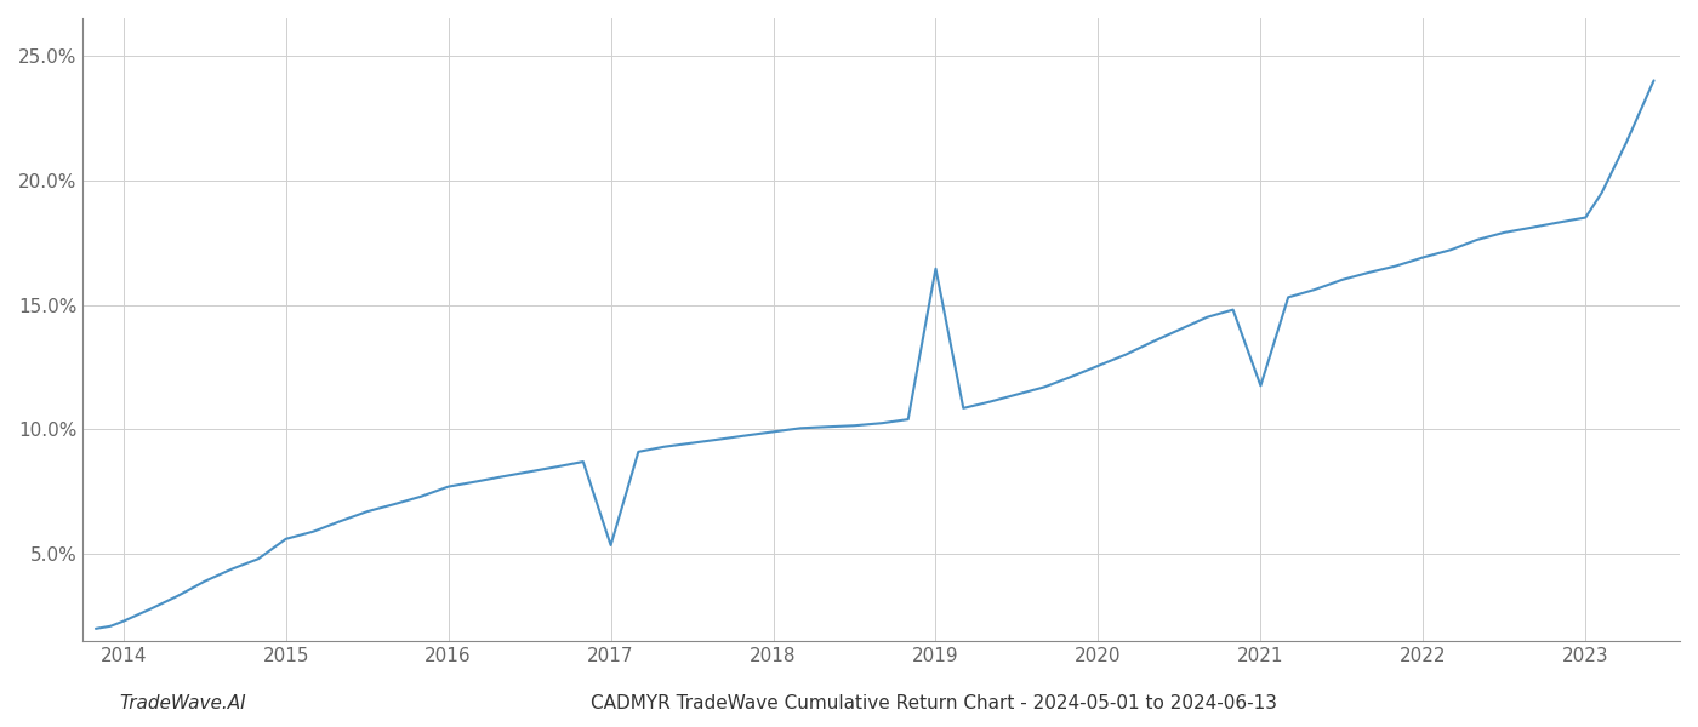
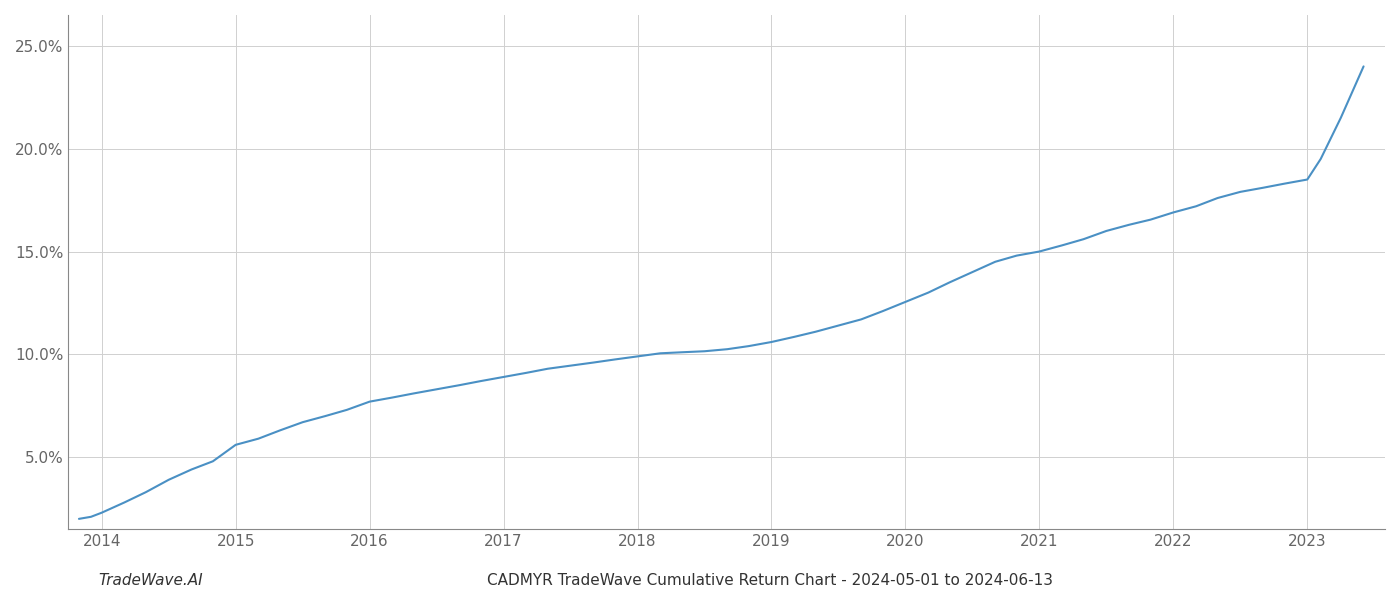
2017: 5.35% -> 8.90%
2019: 16.45% -> 10.60%
2021: 11.75% -> 15.00%
